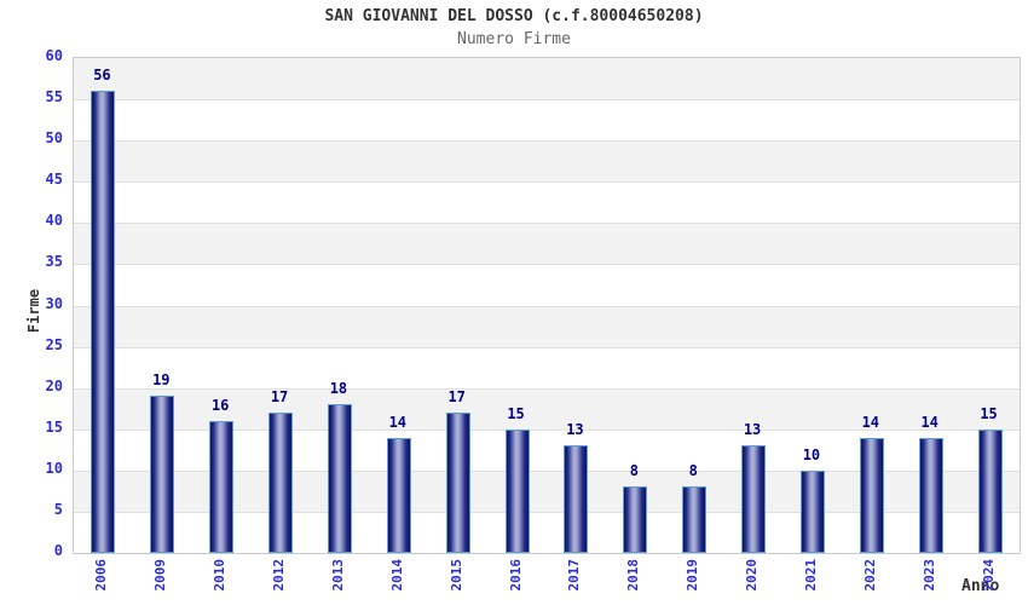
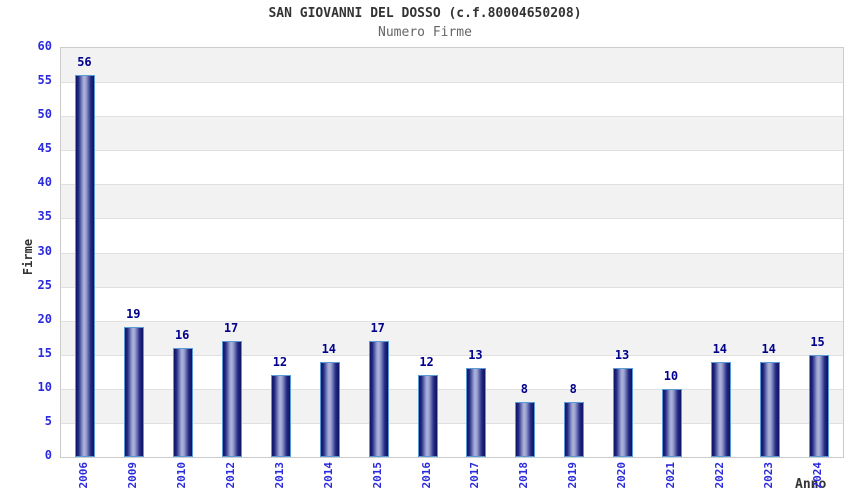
2013: 18 -> 12
2016: 15 -> 12
